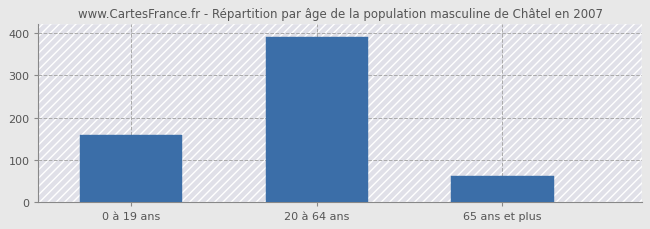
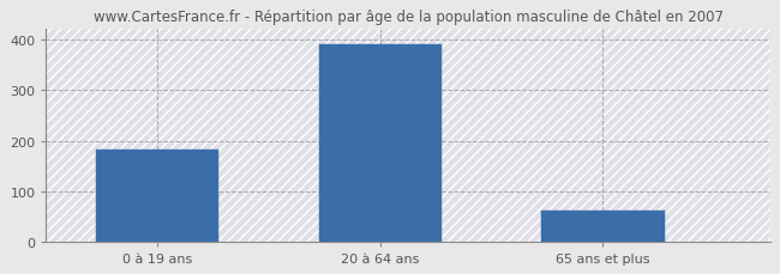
0 à 19 ans: 160 -> 183
